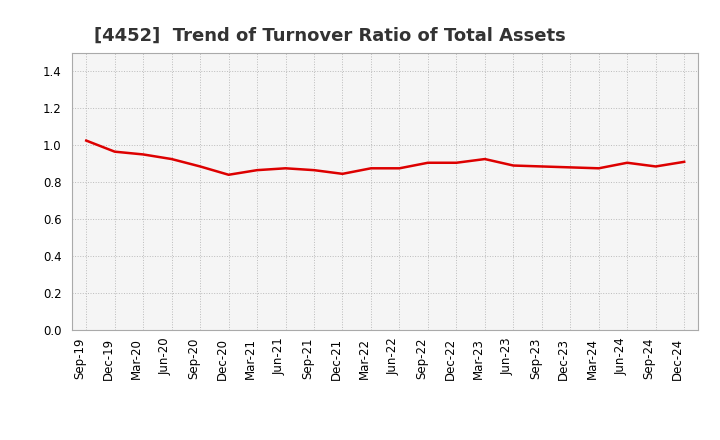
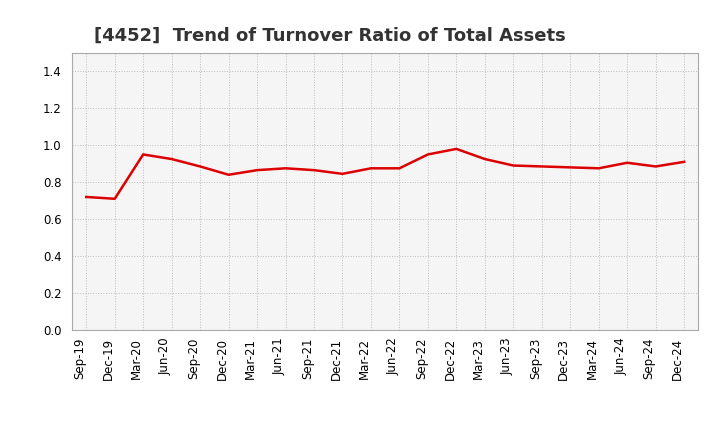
Sep-19: 1.02 -> 0.72
Dec-19: 0.96 -> 0.71
Sep-22: 0.91 -> 0.95
Dec-22: 0.91 -> 0.98
